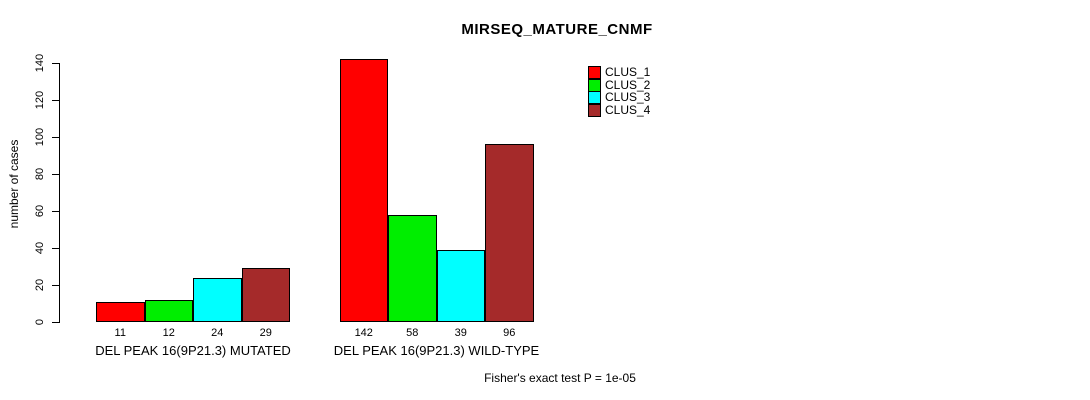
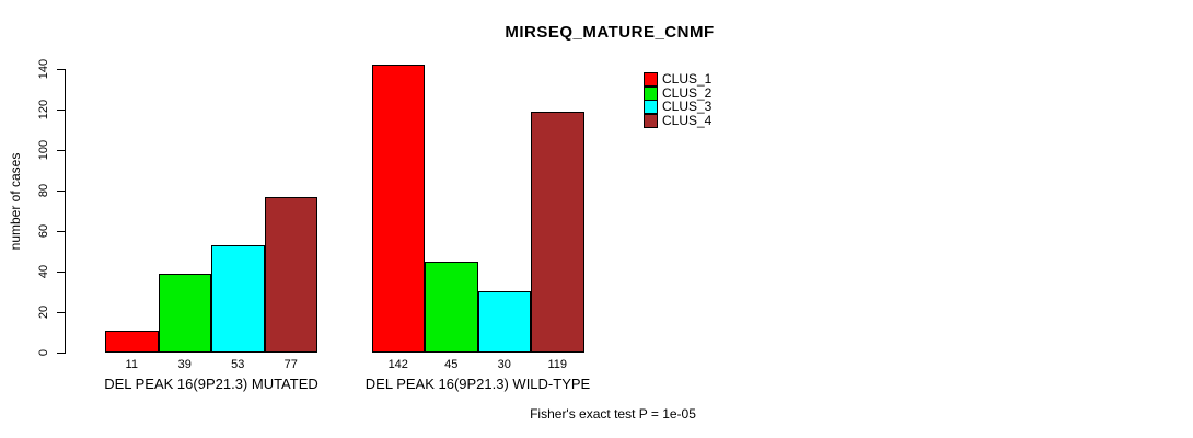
CLUS_2/DEL PEAK 16(9P21.3) MUTATED: 12 -> 39
CLUS_3/DEL PEAK 16(9P21.3) MUTATED: 24 -> 53
CLUS_4/DEL PEAK 16(9P21.3) MUTATED: 29 -> 77
CLUS_2/DEL PEAK 16(9P21.3) WILD-TYPE: 58 -> 45
CLUS_3/DEL PEAK 16(9P21.3) WILD-TYPE: 39 -> 30
CLUS_4/DEL PEAK 16(9P21.3) WILD-TYPE: 96 -> 119
